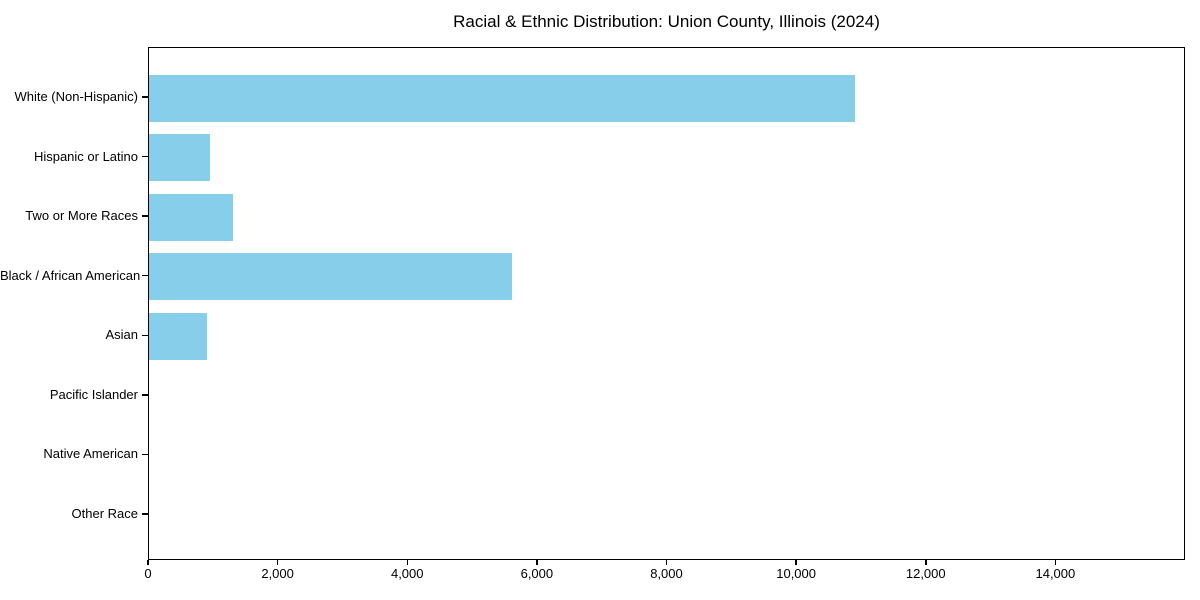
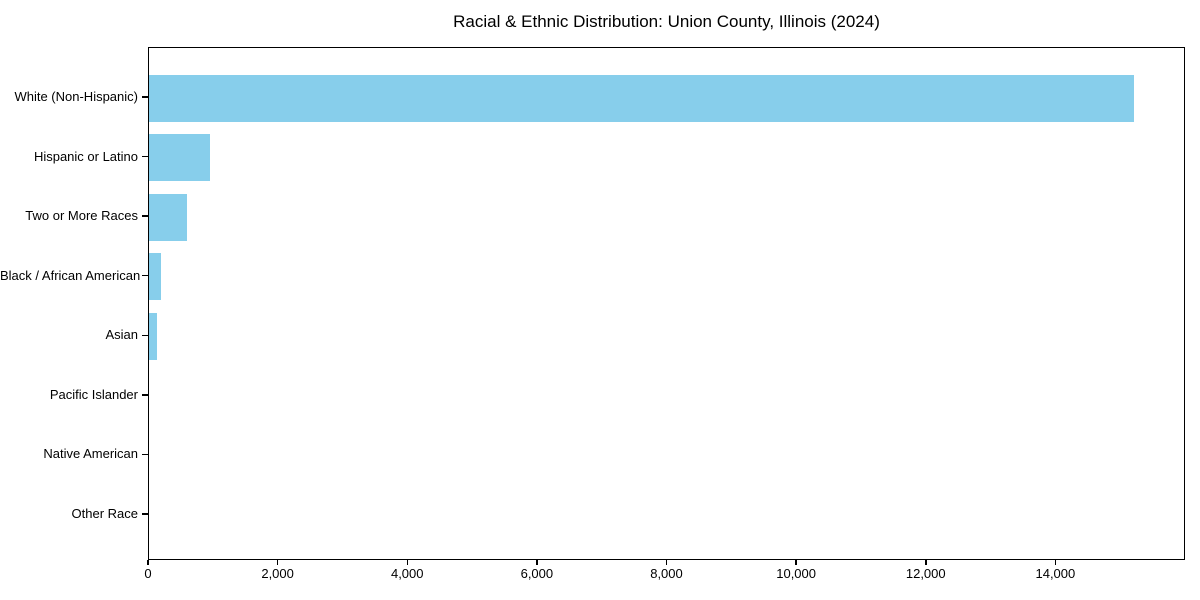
White (Non-Hispanic): 10900 -> 15200
Two or More Races: 1300 -> 600
Black / African American: 5600 -> 200
Asian: 900 -> 100
